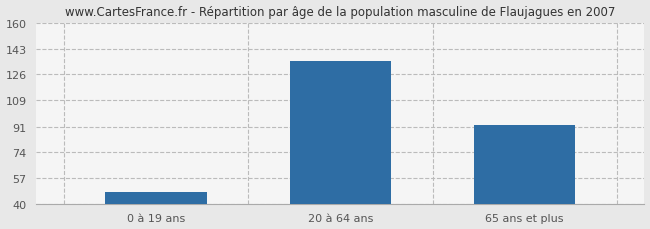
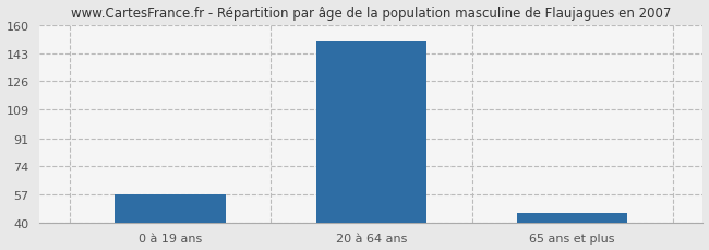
0 à 19 ans: 48 -> 57
20 à 64 ans: 135 -> 150
65 ans et plus: 92 -> 46
